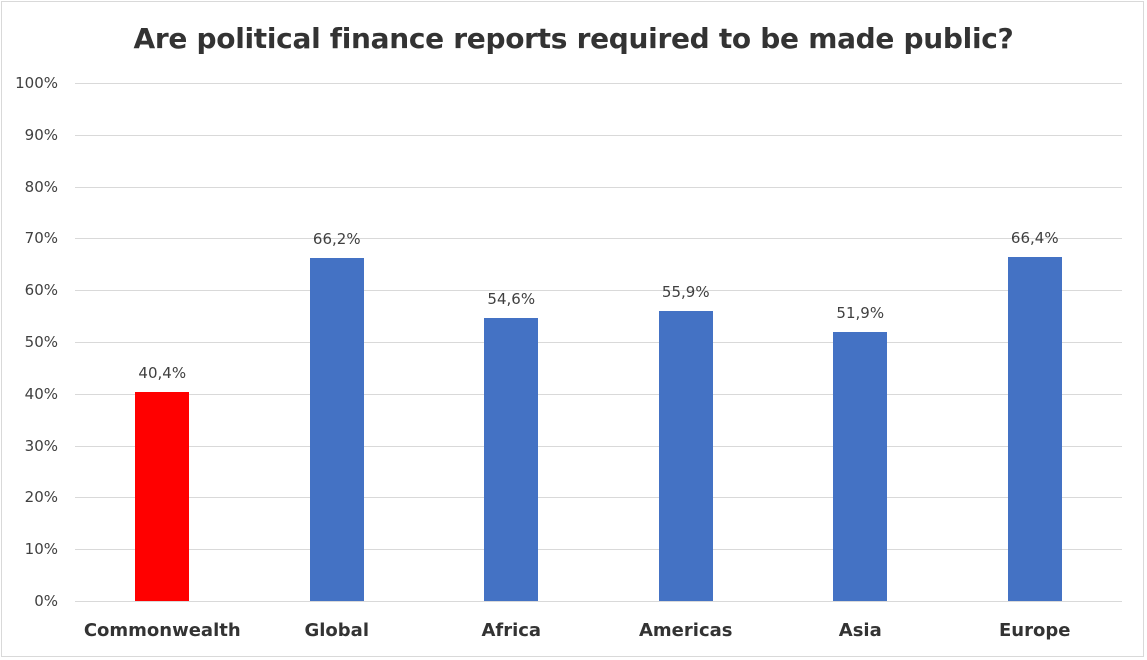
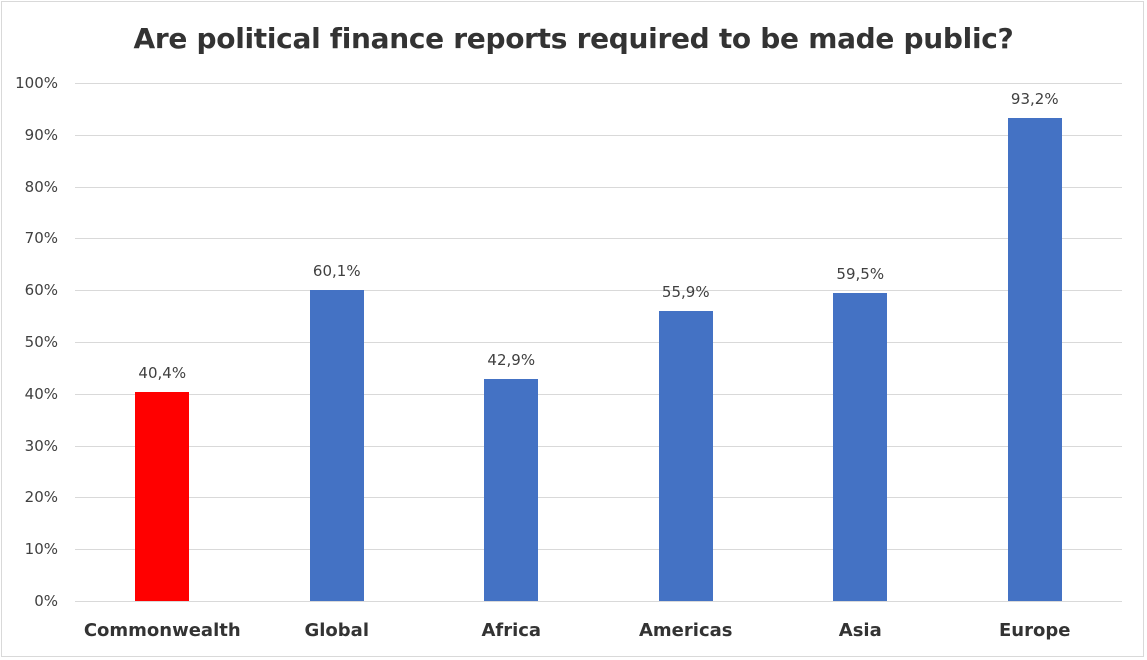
Global: 66,2% -> 60,1%
Africa: 54,6% -> 42,9%
Asia: 51,9% -> 59,5%
Europe: 66,4% -> 93,2%
